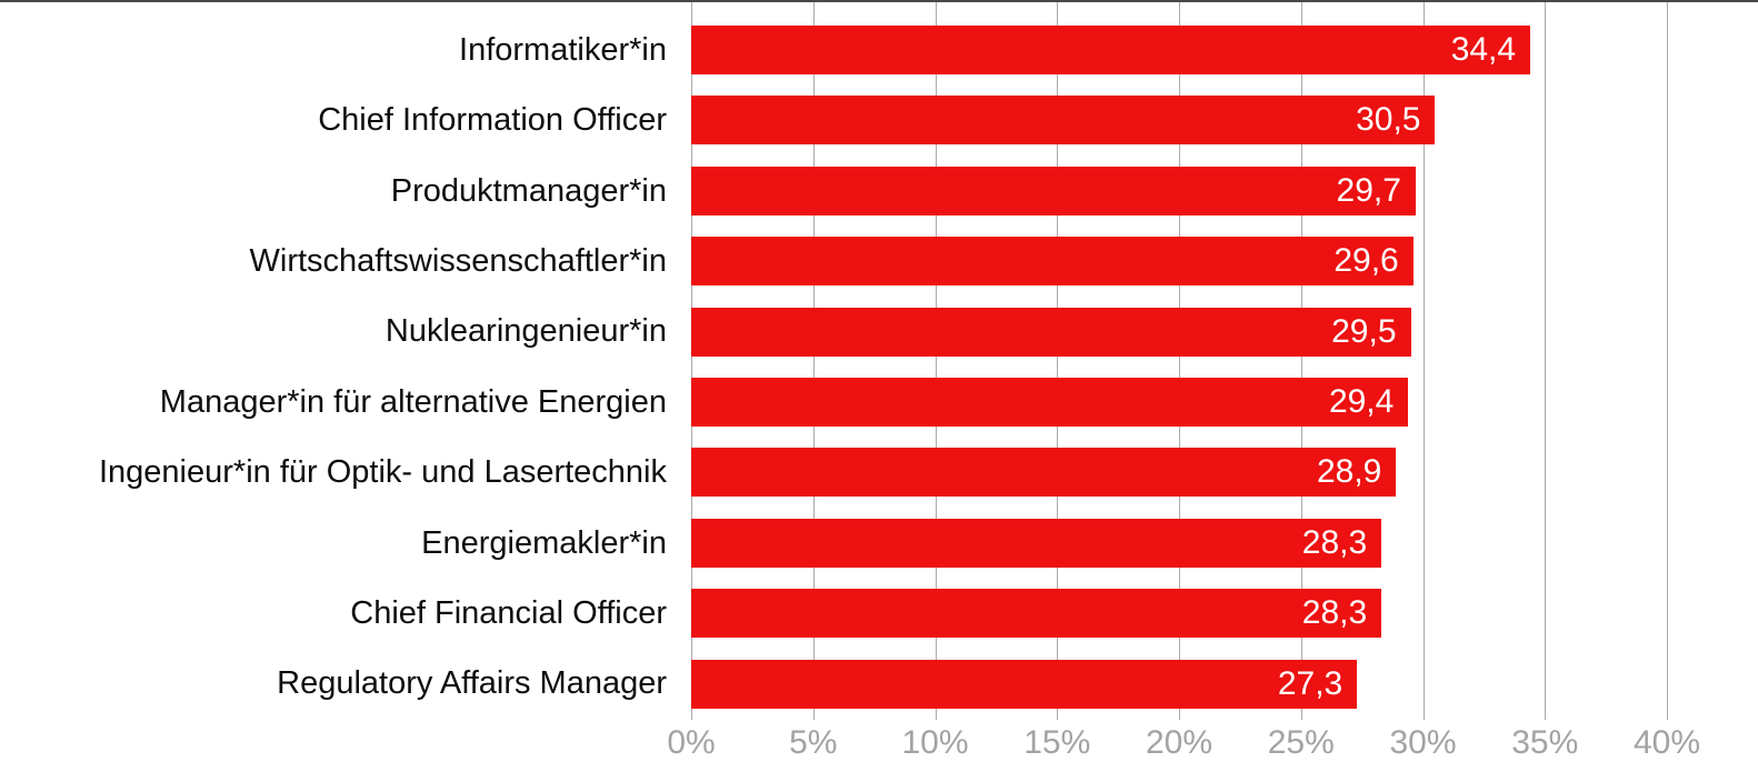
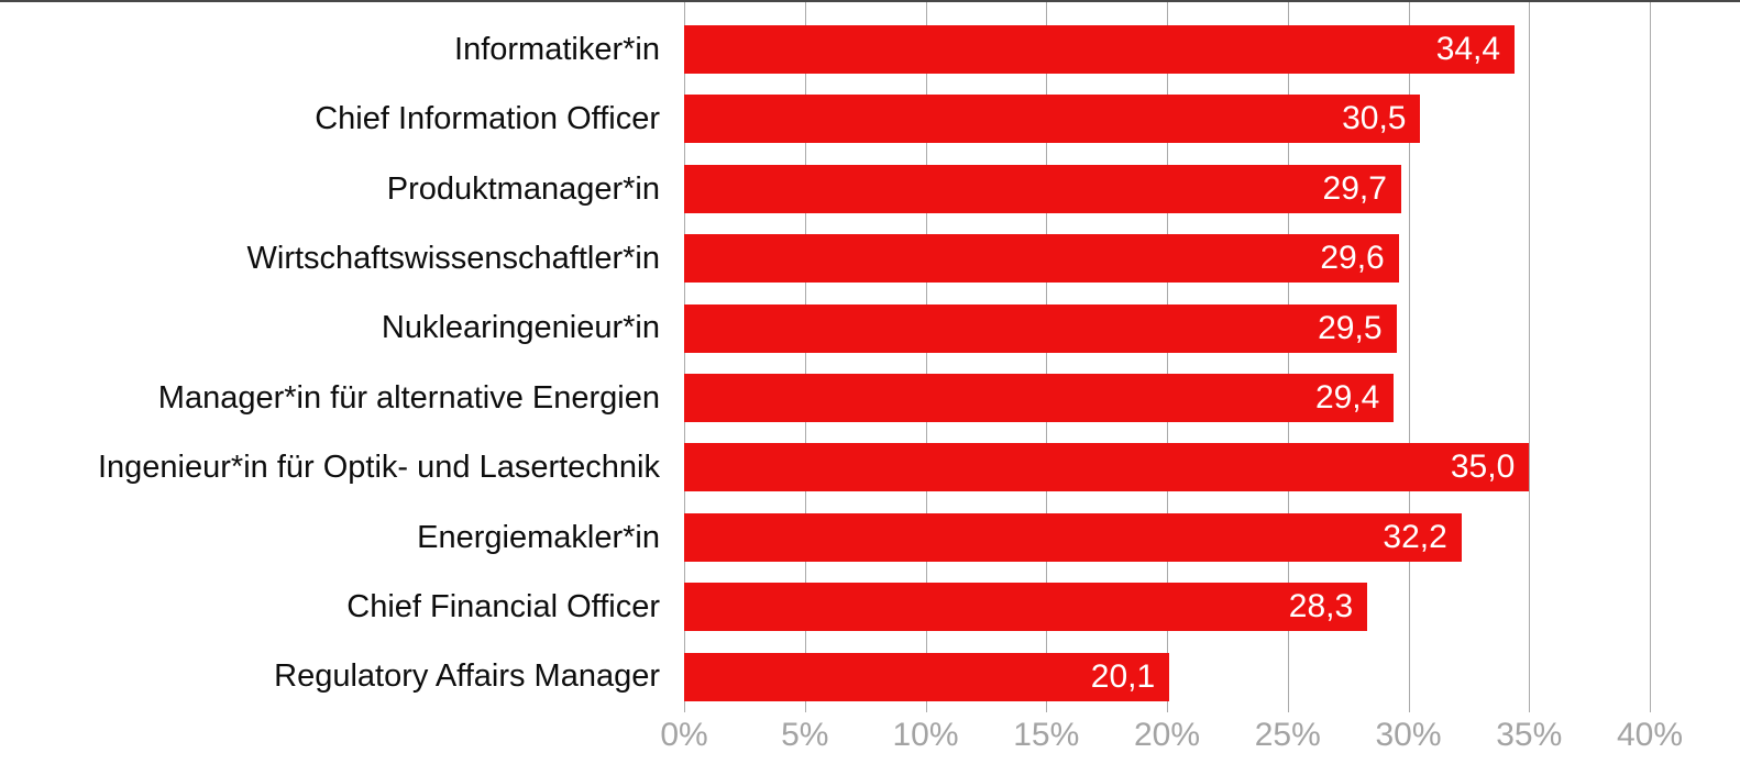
Ingenieur*in für Optik- und Lasertechnik: 28,9 -> 35,0
Energiemakler*in: 28,3 -> 32,2
Regulatory Affairs Manager: 27,3 -> 20,1
